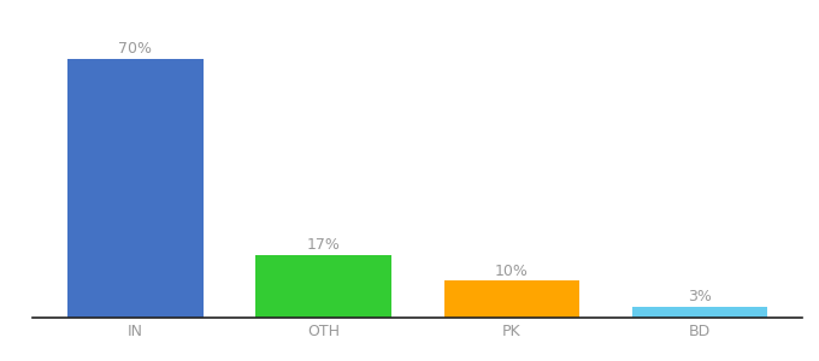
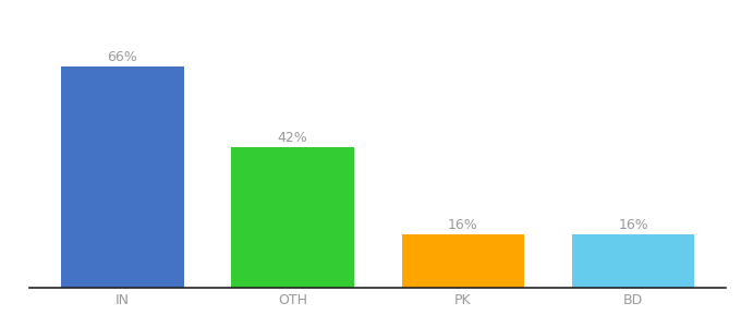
IN: 70% -> 66%
OTH: 17% -> 42%
PK: 10% -> 16%
BD: 3% -> 16%
